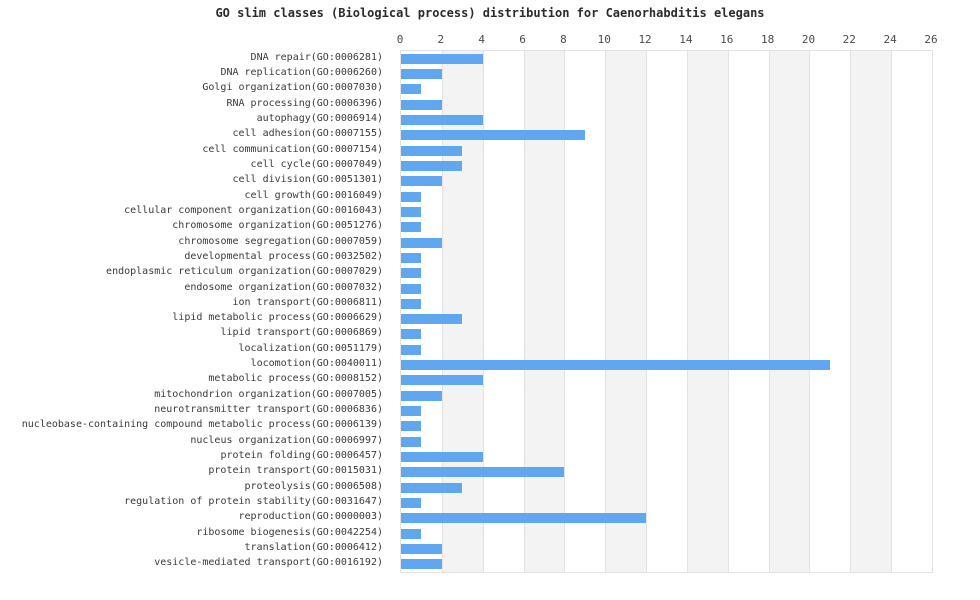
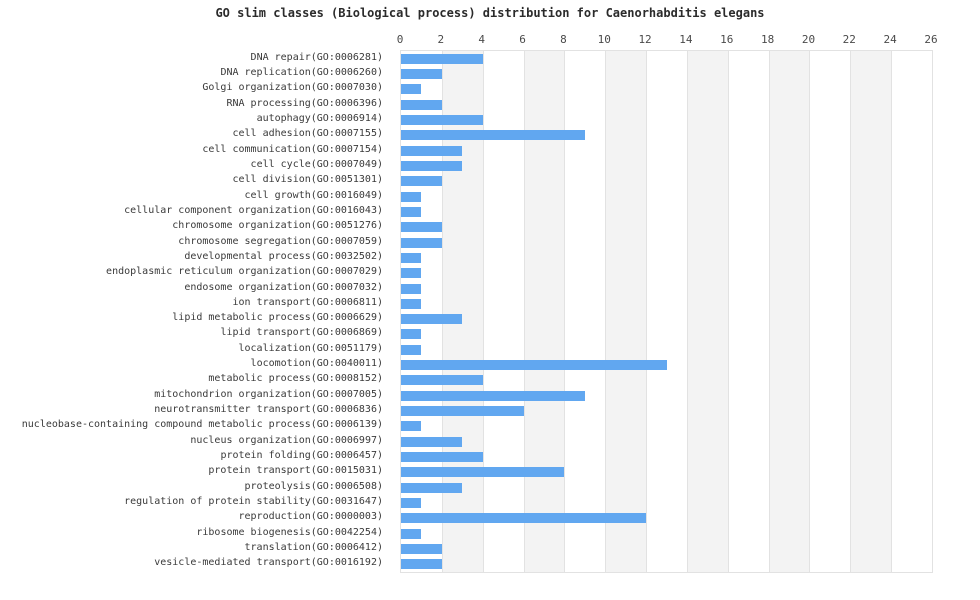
chromosome organization(GO:0051276): 1 -> 2
locomotion(GO:0040011): 21 -> 13
mitochondrion organization(GO:0007005): 2 -> 9
neurotransmitter transport(GO:0006836): 1 -> 6
nucleus organization(GO:0006997): 1 -> 3
